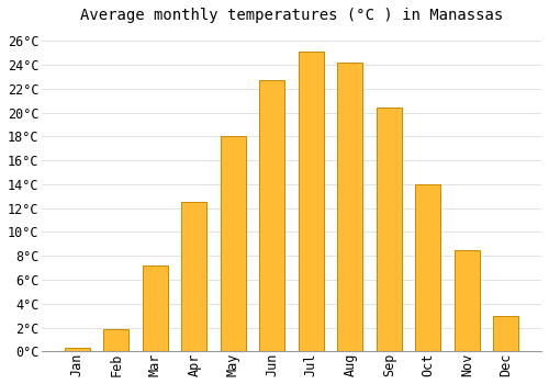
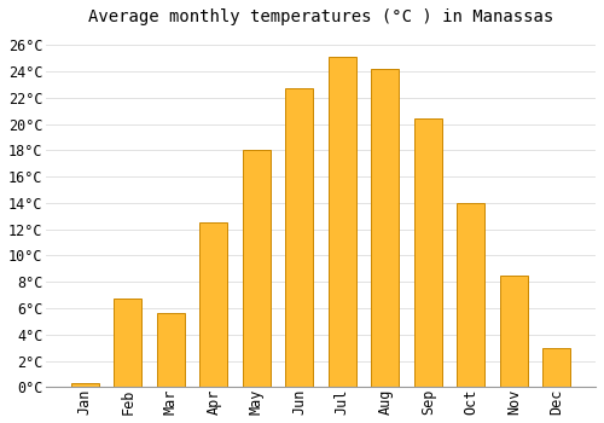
Feb: 1.9°C -> 6.7°C
Mar: 7.2°C -> 5.6°C
